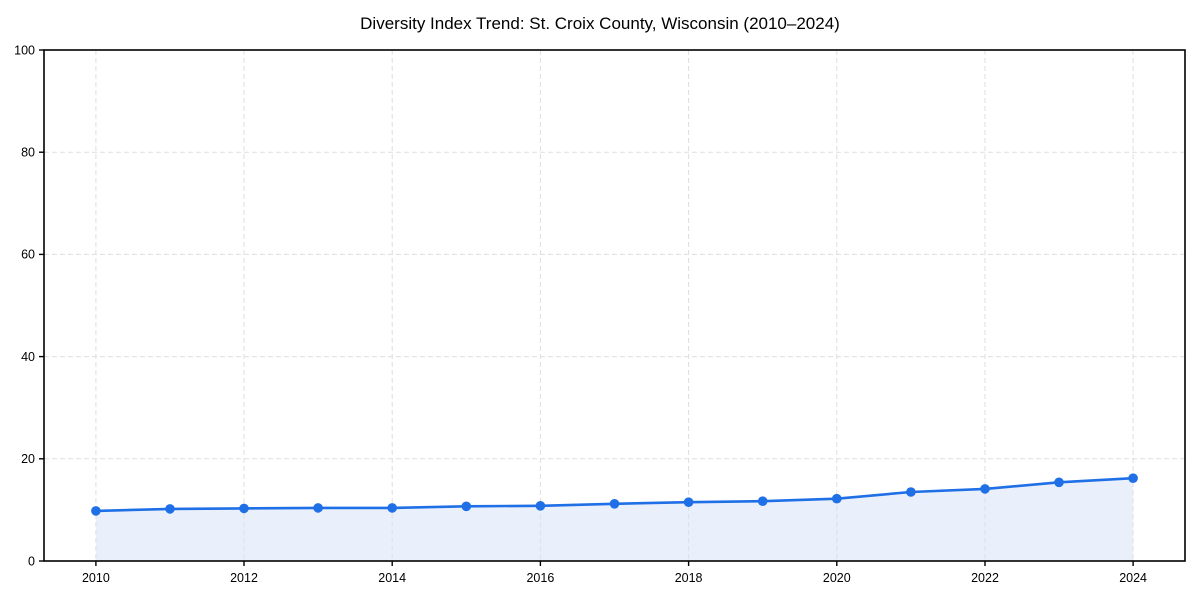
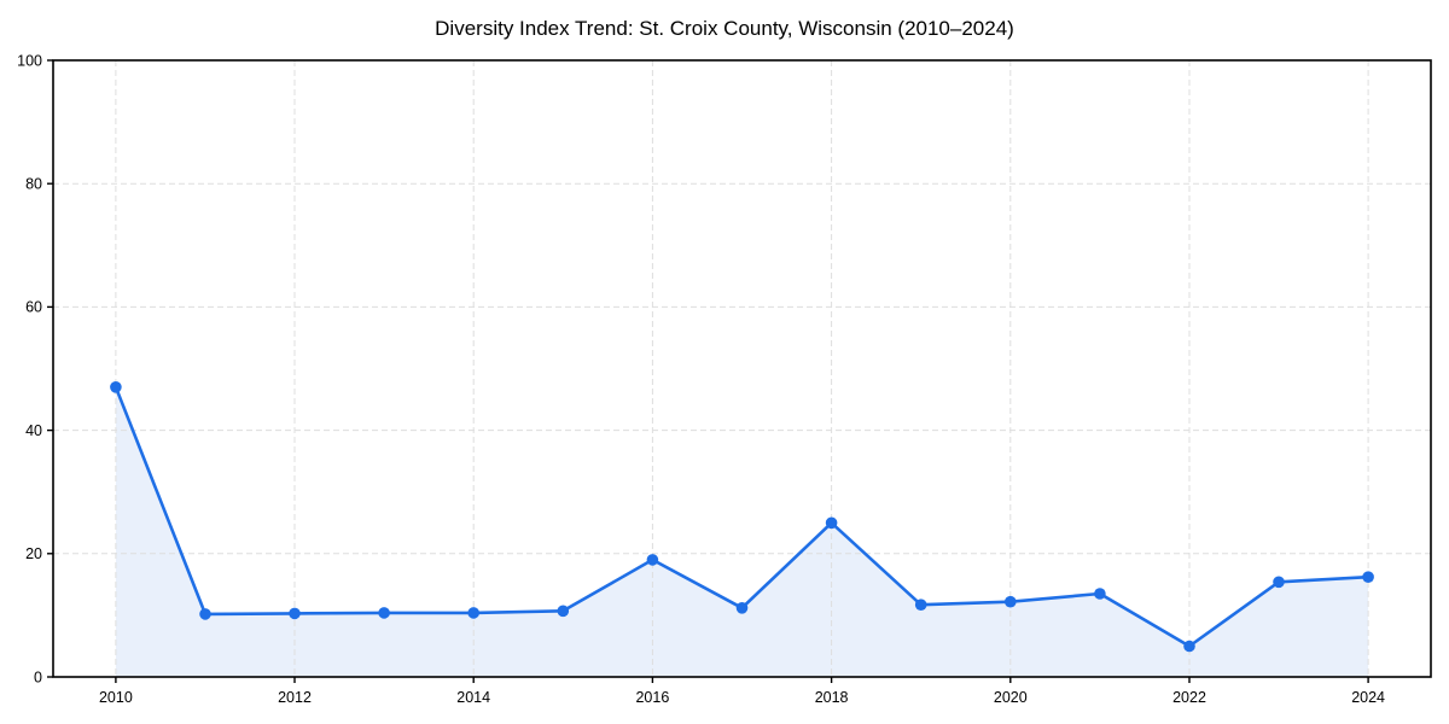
2010: 10 -> 47
2016: 11 -> 19
2018: 12 -> 25
2022: 14 -> 5
